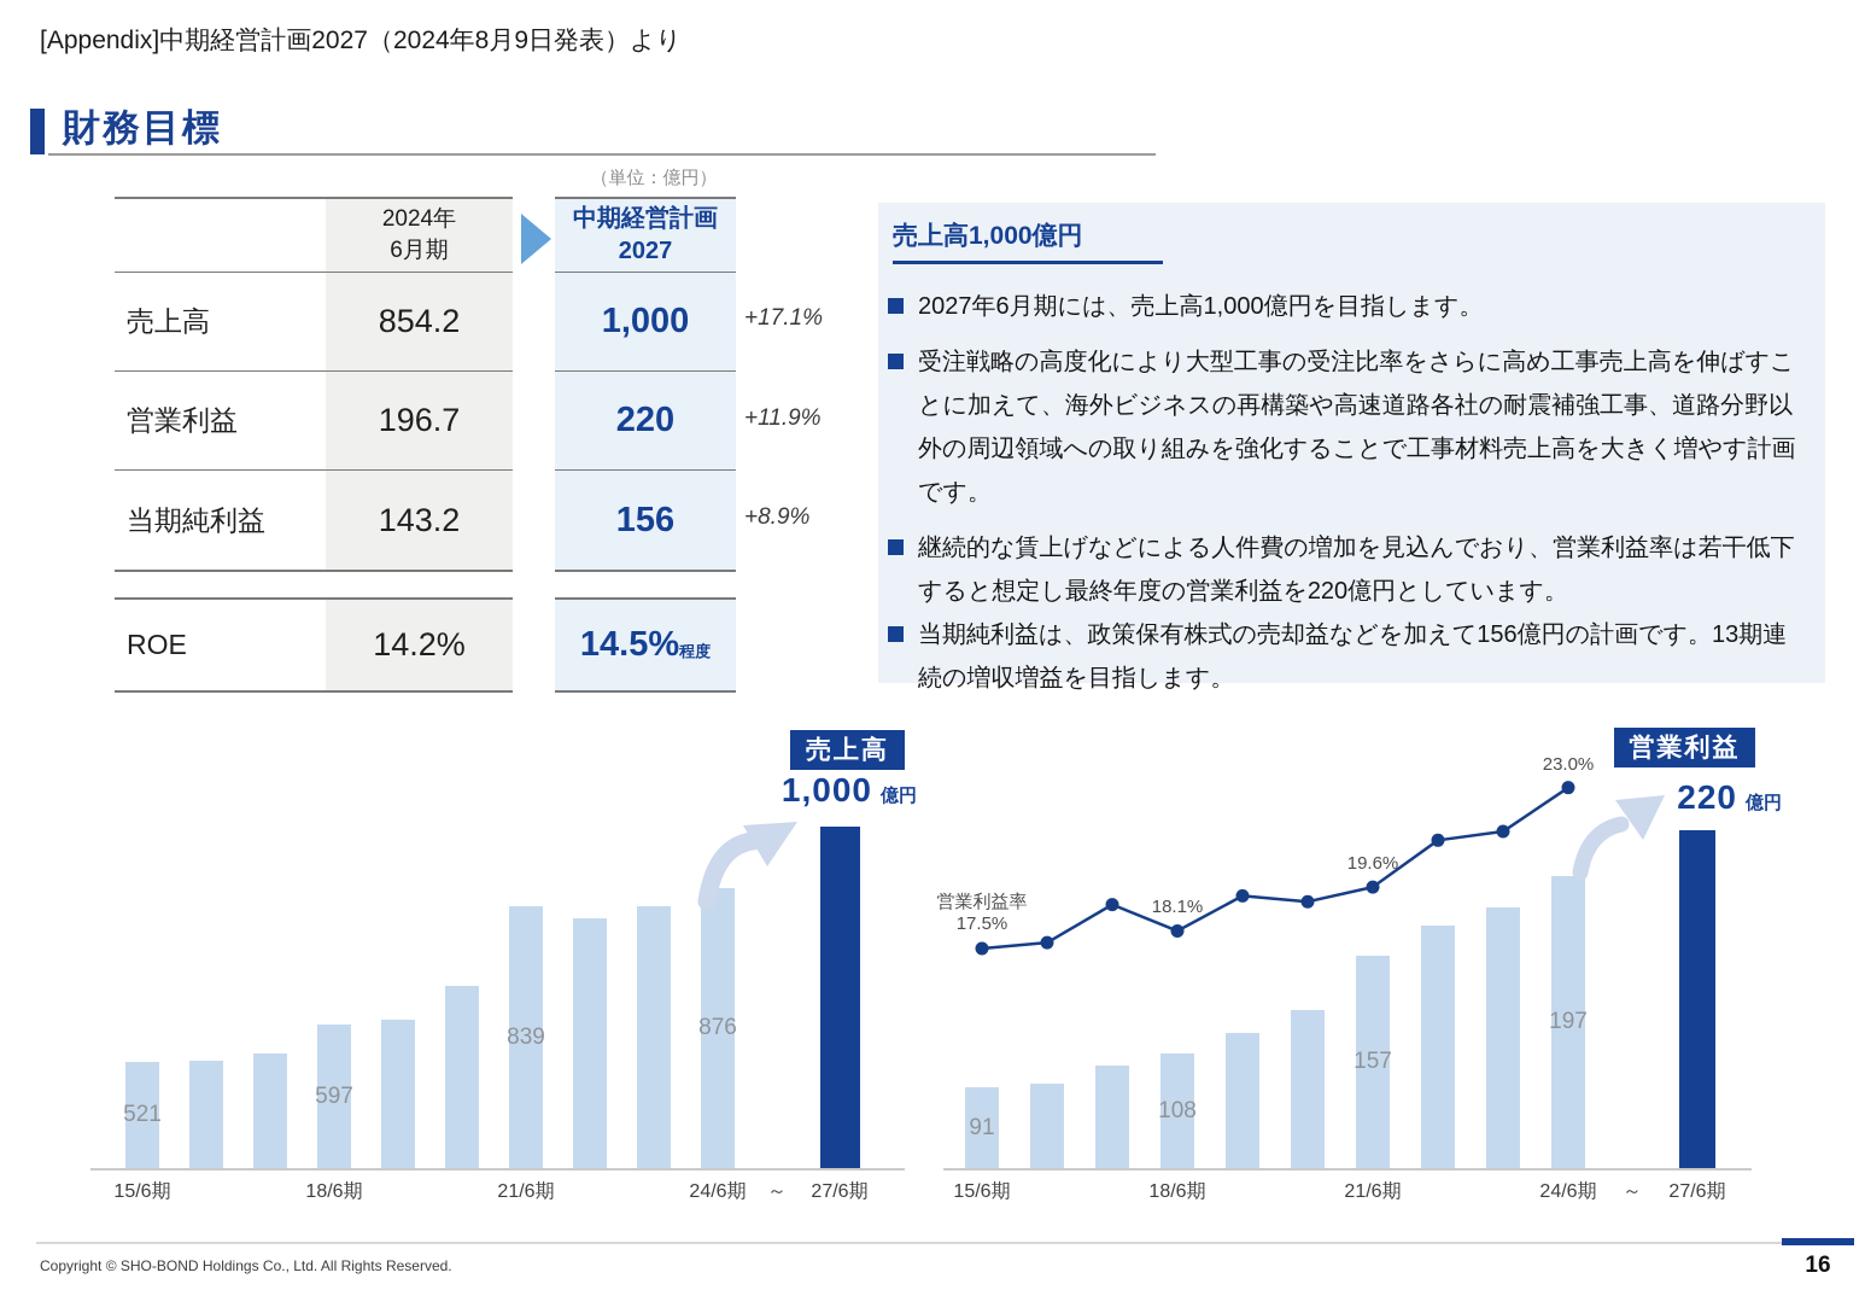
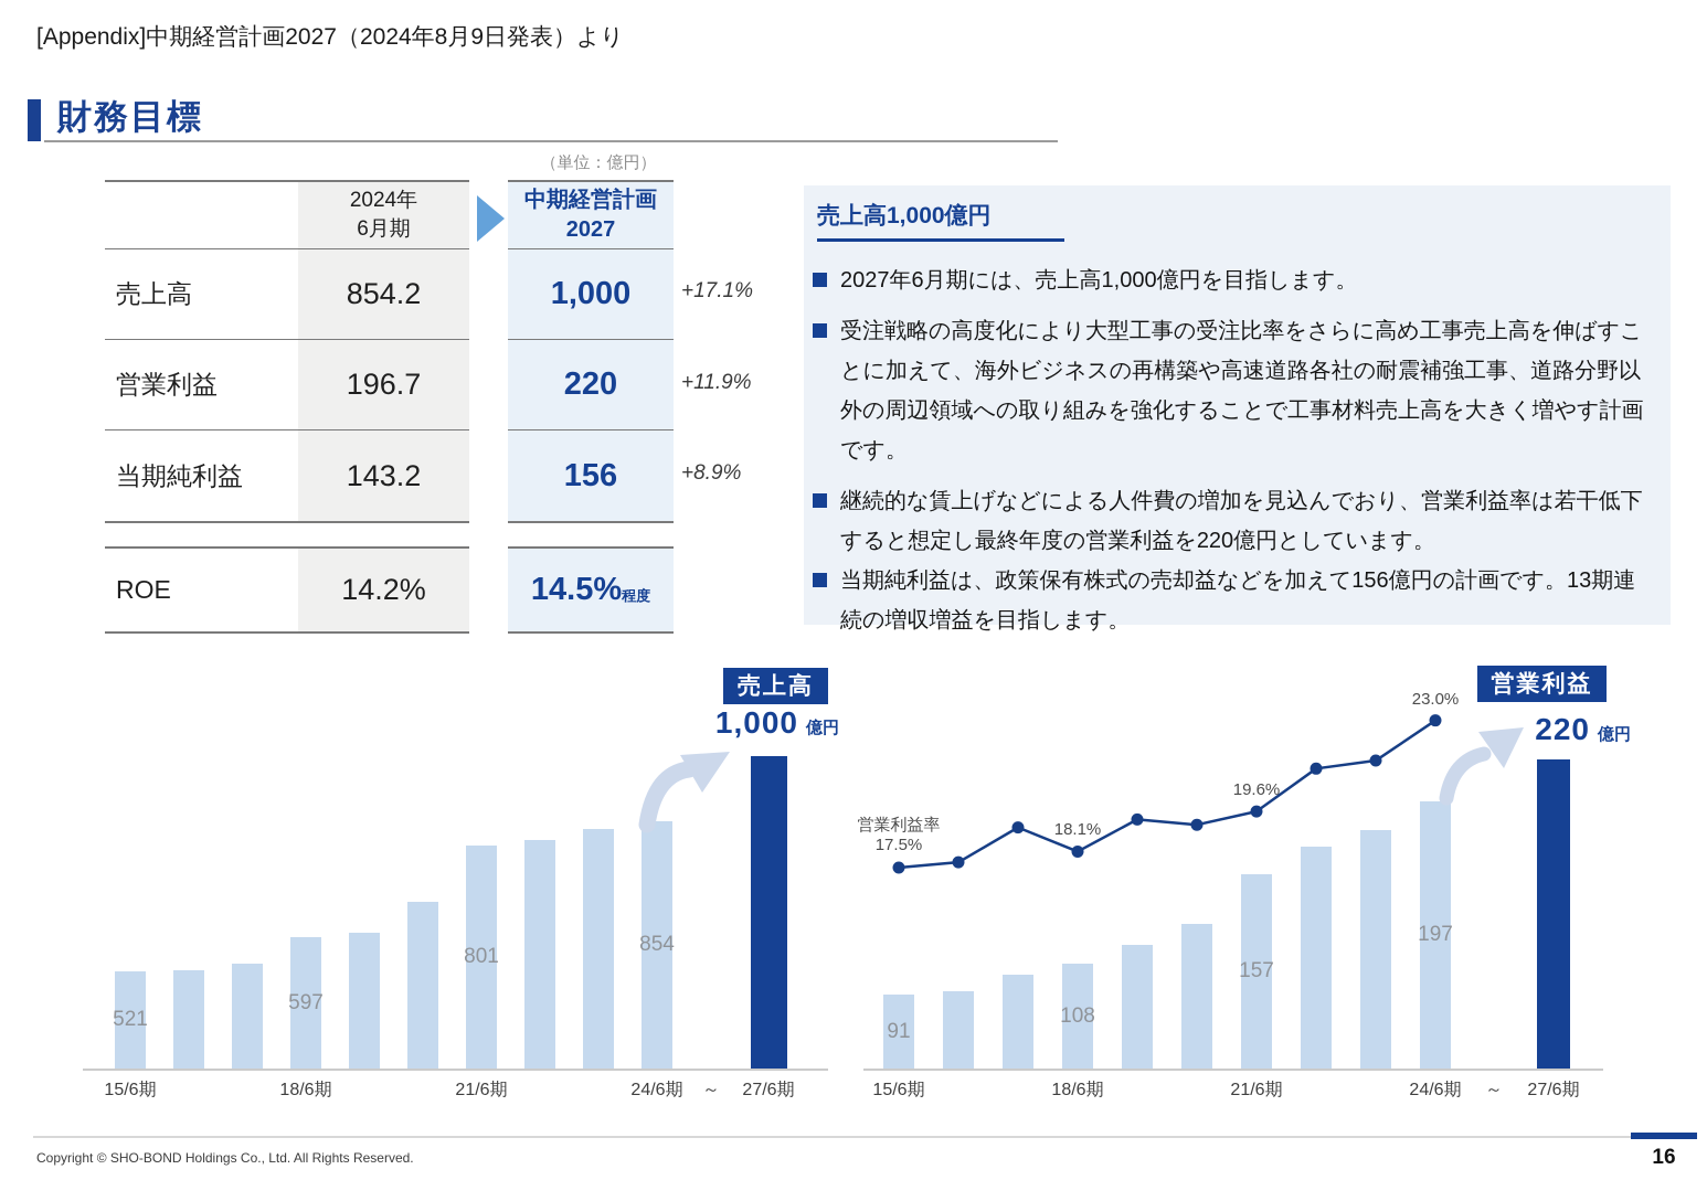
売上高/21/6期: 839 -> 801
売上高/24/6期: 876 -> 854
